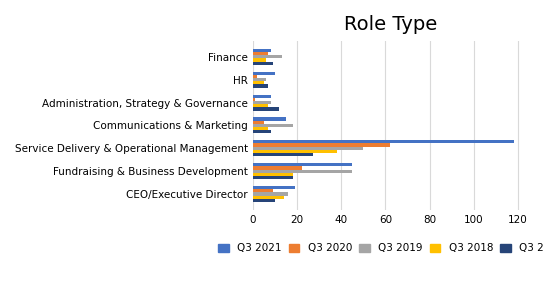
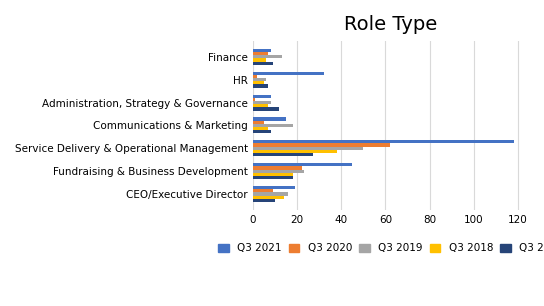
Q3 2021/HR: 10 -> 32
Q3 2019/Fundraising & Business Development: 45 -> 23
